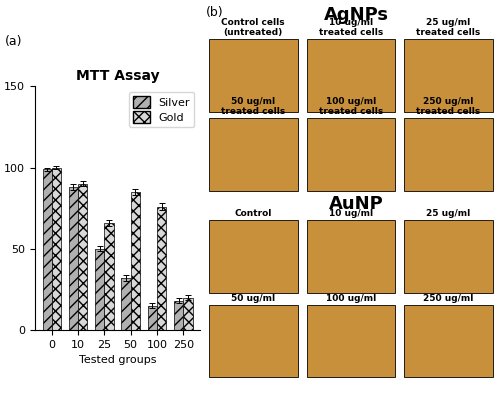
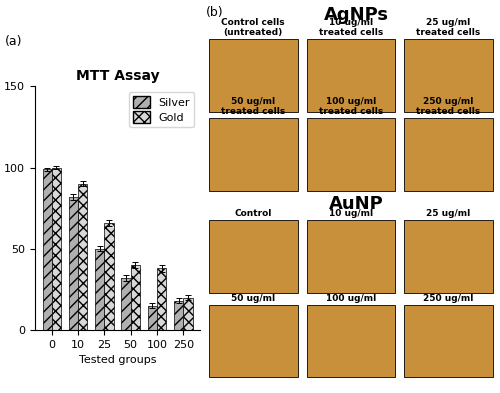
Silver/10: 88 -> 82
Gold/50: 85 -> 40
Gold/100: 76 -> 38
